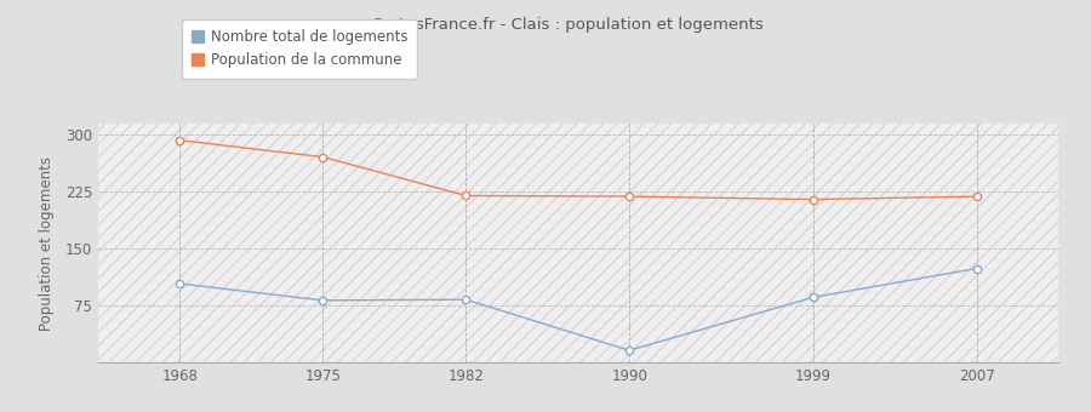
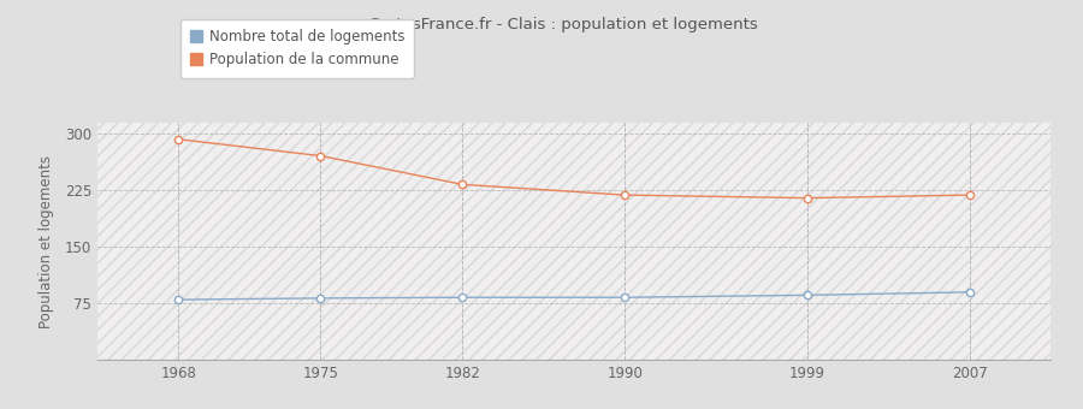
Nombre total de logements/1968: 104 -> 80
Population de la commune/1982: 220 -> 233
Nombre total de logements/1990: 16 -> 83
Nombre total de logements/2007: 124 -> 90
